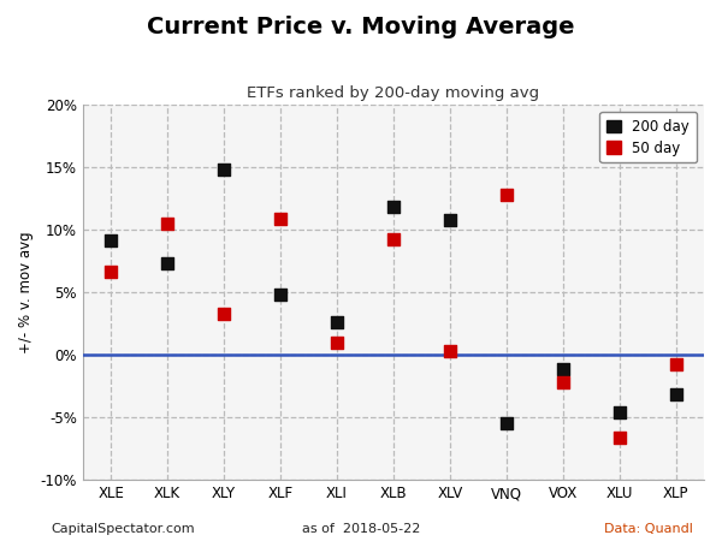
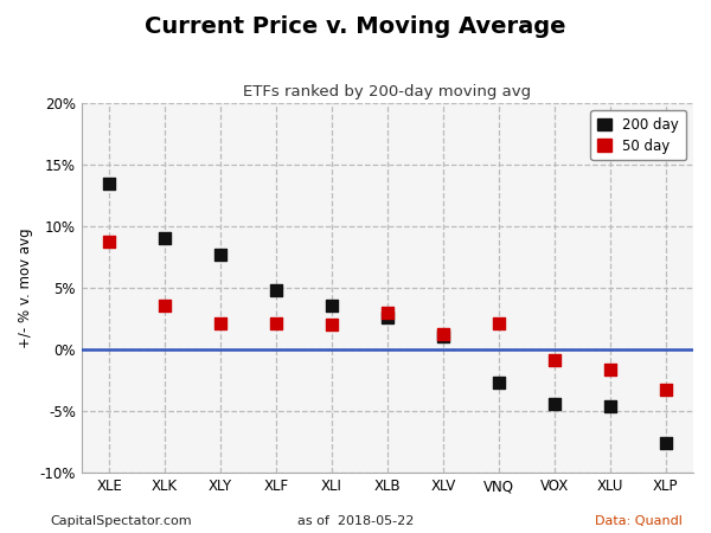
200 day/XLE: 9.1% -> 13.5%
50 day/XLE: 6.6% -> 8.8%
200 day/XLK: 7.3% -> 9.0%
50 day/XLK: 10.5% -> 3.6%
200 day/XLY: 14.8% -> 7.7%
50 day/XLY: 3.3% -> 2.1%
50 day/XLF: 10.9% -> 2.1%
200 day/XLI: 2.6% -> 3.6%
50 day/XLI: 1.0% -> 2.0%
200 day/XLB: 11.8% -> 2.6%
50 day/XLB: 9.2% -> 3.0%
200 day/XLV: 10.8% -> 1.1%
50 day/XLV: 0.3% -> 1.3%
200 day/VNQ: -5.5% -> -2.7%
50 day/VNQ: 12.8% -> 2.1%
200 day/VOX: -1.1% -> -4.4%
50 day/VOX: -2.2% -> -0.9%
50 day/XLU: -6.6% -> -1.6%
200 day/XLP: -3.2% -> -7.6%
50 day/XLP: -0.8% -> -3.3%
